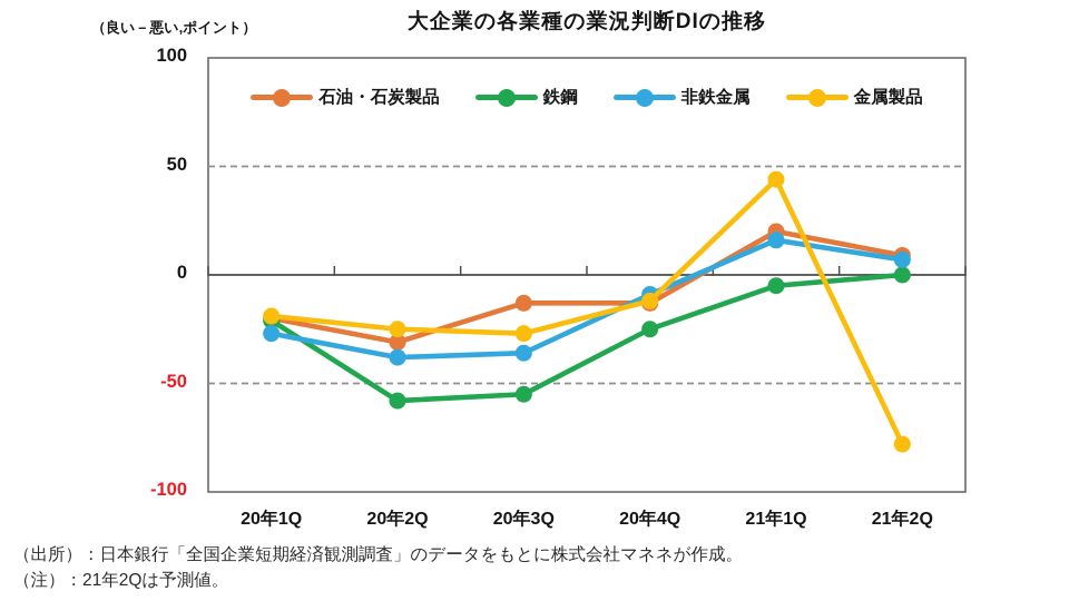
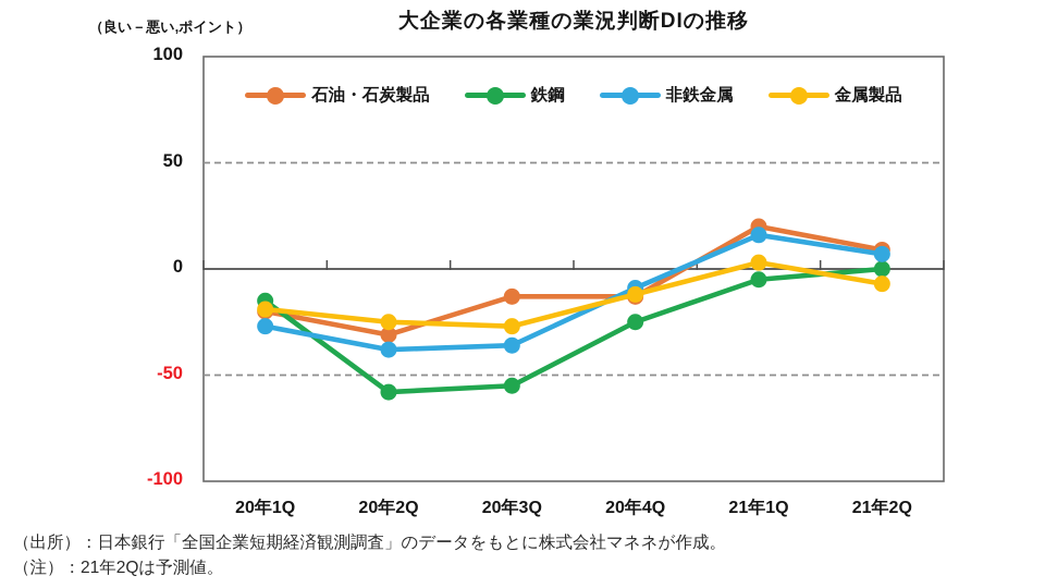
鉄鋼/20年1Q: -21 -> -15
金属製品/21年1Q: 44 -> 3
金属製品/21年2Q: -78 -> -7
